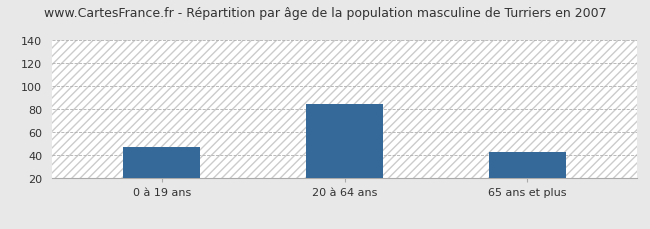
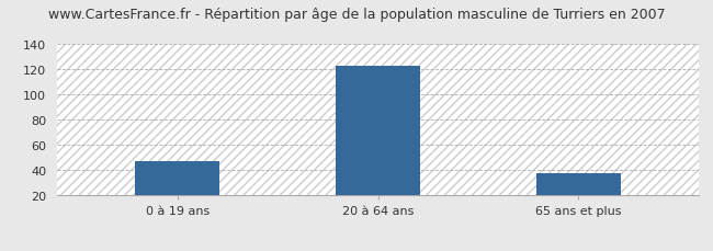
20 à 64 ans: 85 -> 123
65 ans et plus: 43 -> 38
